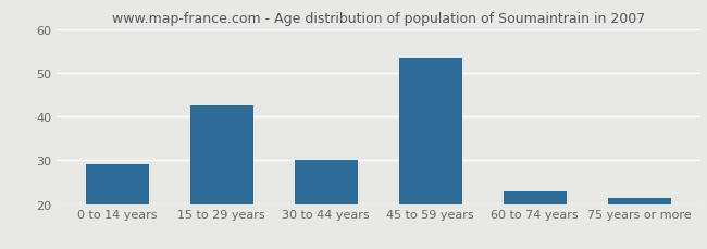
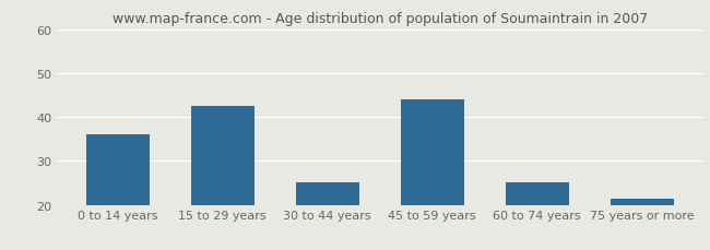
0 to 14 years: 29.0 -> 36.0
30 to 44 years: 30.0 -> 25.0
45 to 59 years: 53.5 -> 44.0
60 to 74 years: 23.0 -> 25.0
